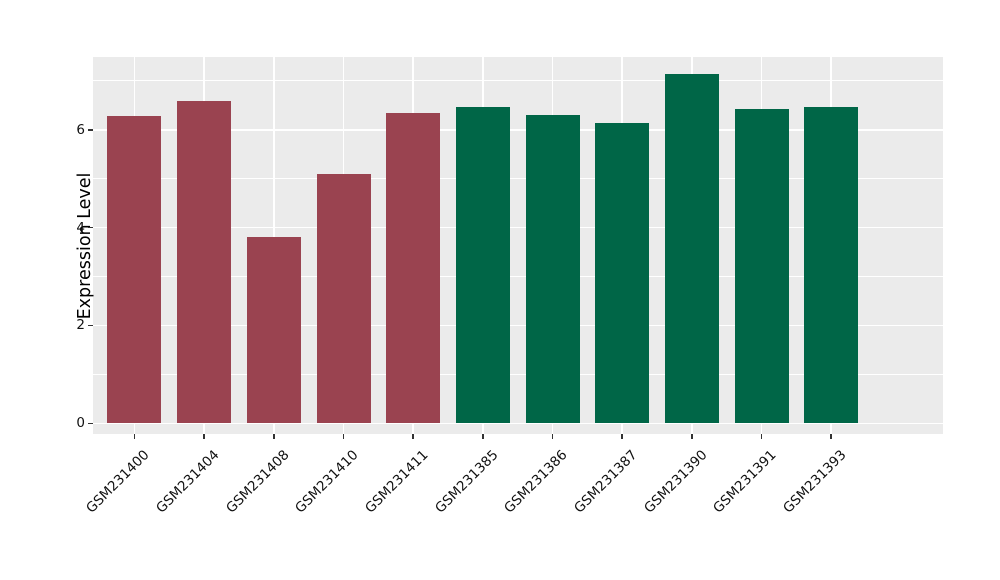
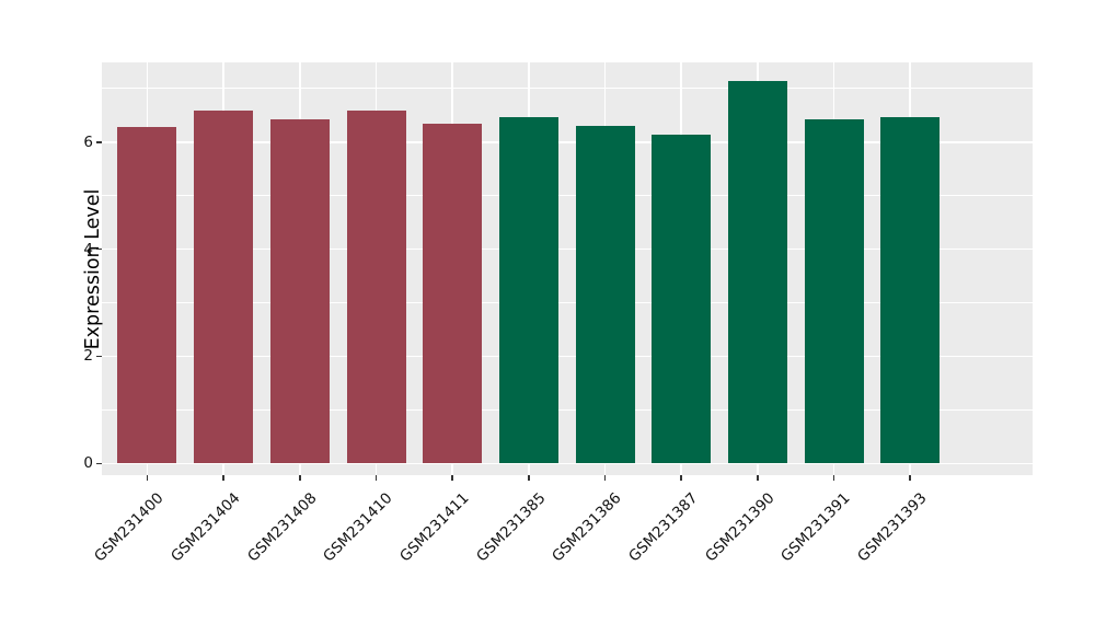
GSM231408: 3.8 -> 6.4
GSM231410: 5.1 -> 6.6
